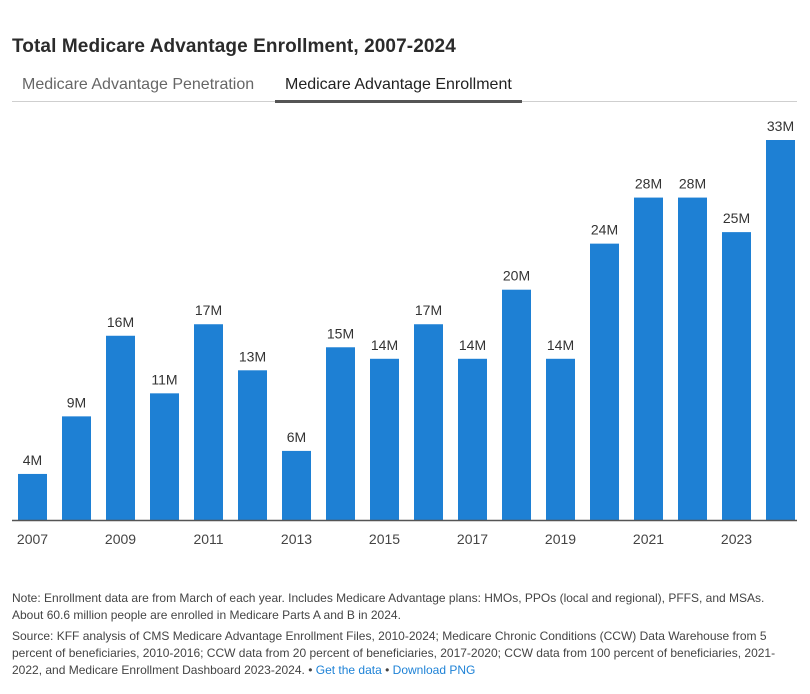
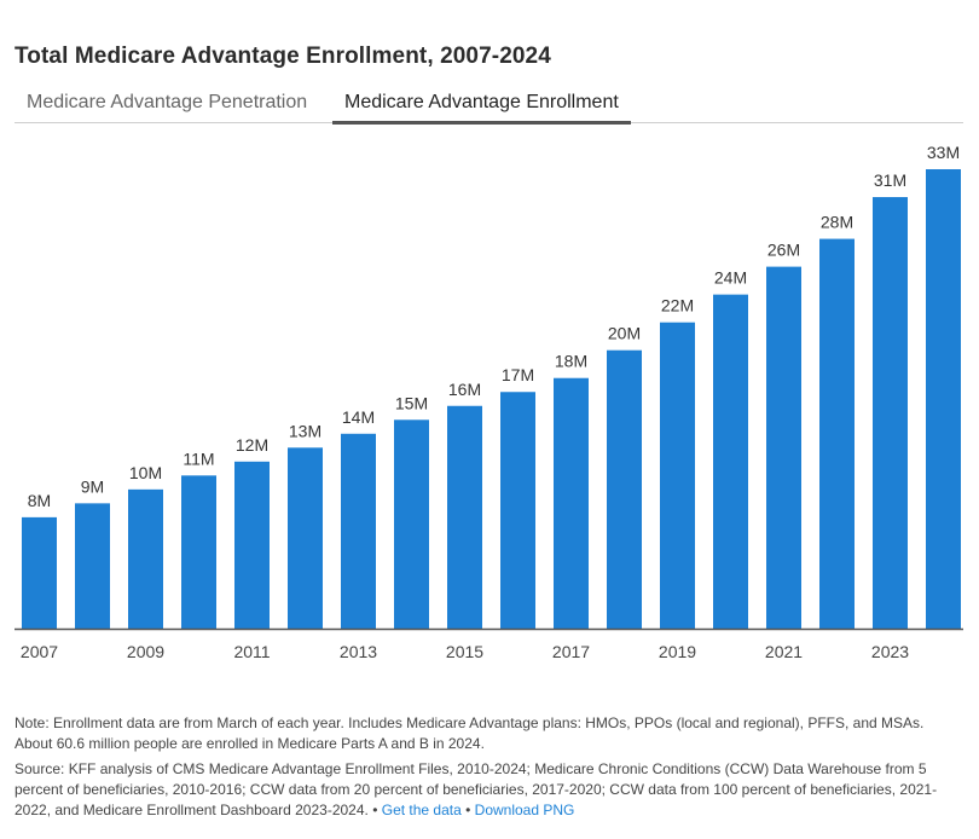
2007: 4M -> 8M
2009: 16M -> 10M
2011: 17M -> 12M
2013: 6M -> 14M
2015: 14M -> 16M
2017: 14M -> 18M
2019: 14M -> 22M
2021: 28M -> 26M
2023: 25M -> 31M
